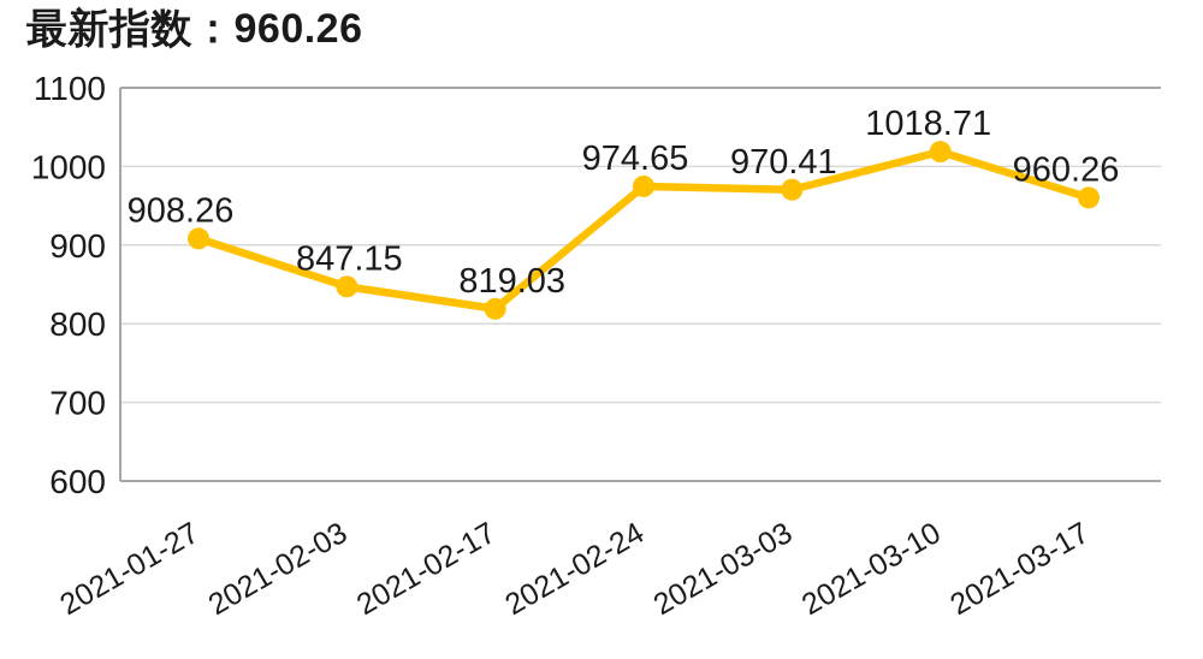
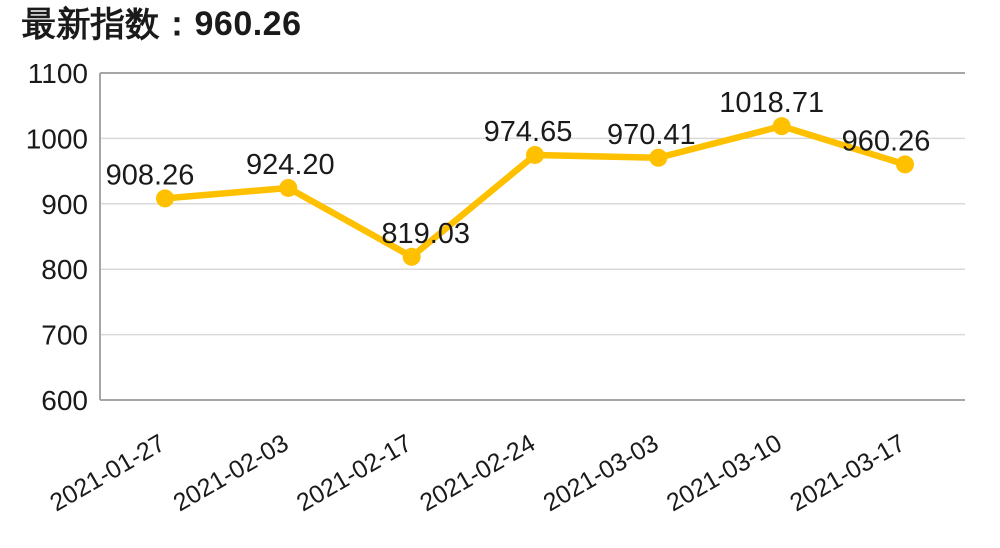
2021-02-03: 847.15 -> 924.20
